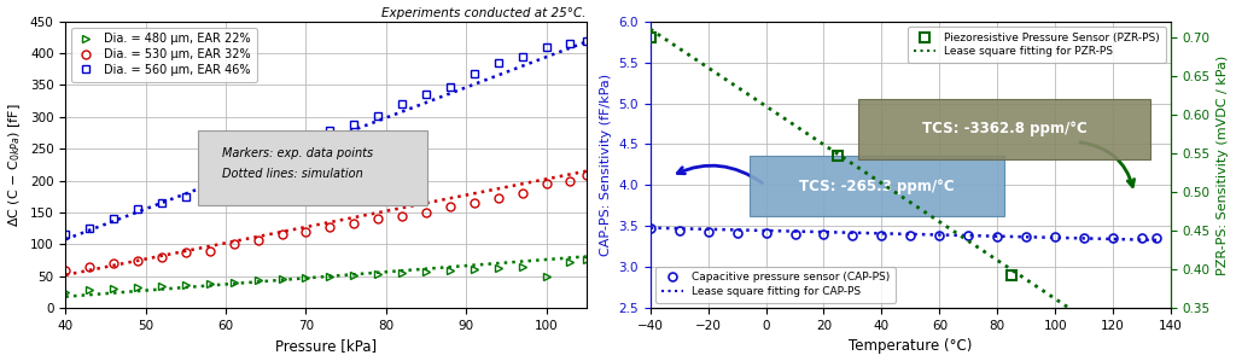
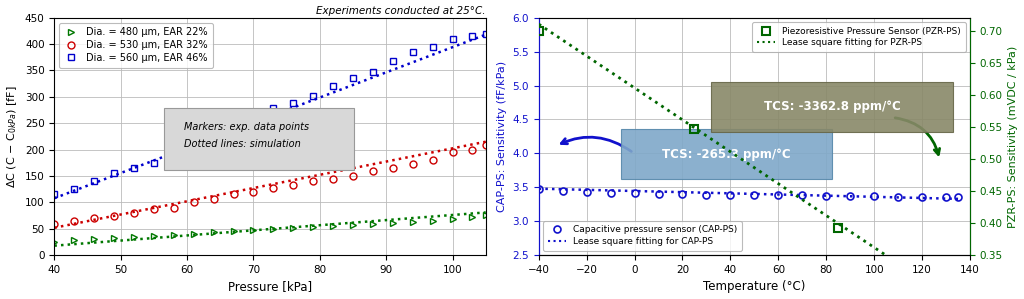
Experiments conducted at 25°C./Dia. = 480 μm, EAR 22%/100: 50 -> 68
